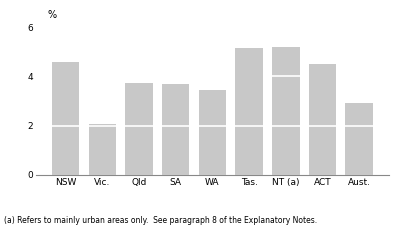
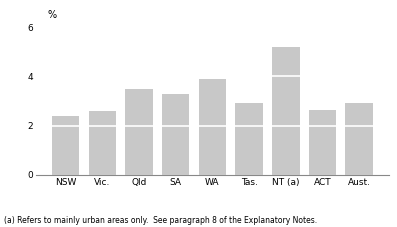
NSW: 4.60 -> 2.40
Vic.: 2.05 -> 2.60
Qld: 3.75 -> 3.50
SA: 3.70 -> 3.30
WA: 3.45 -> 3.90
Tas.: 5.15 -> 2.90
ACT: 4.50 -> 2.65
